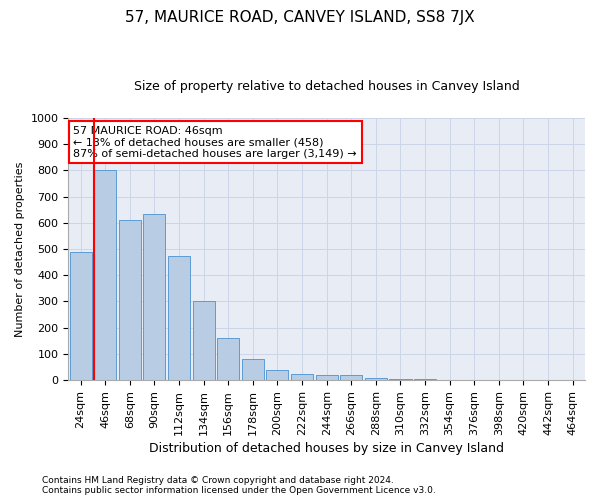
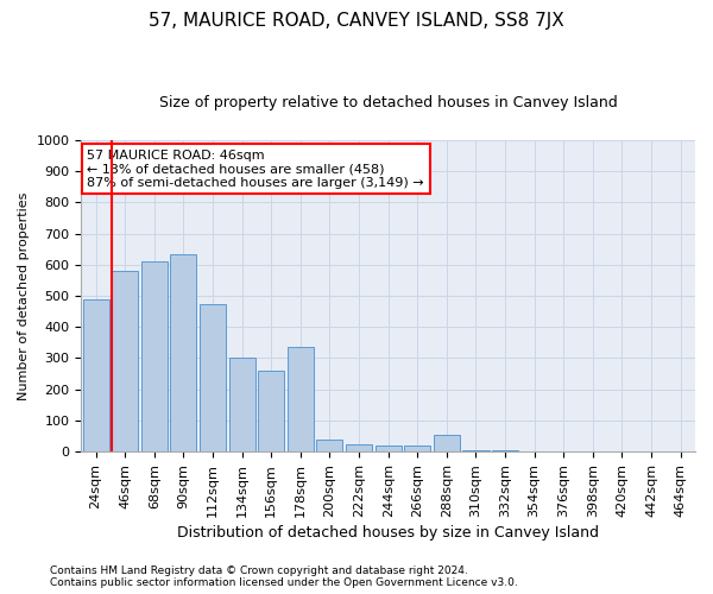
46sqm: 800 -> 580
156sqm: 160 -> 260
178sqm: 80 -> 335
288sqm: 10 -> 55
